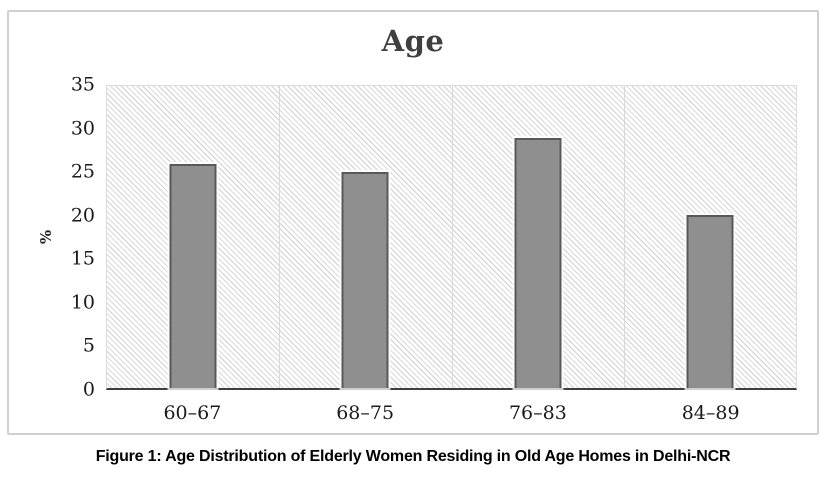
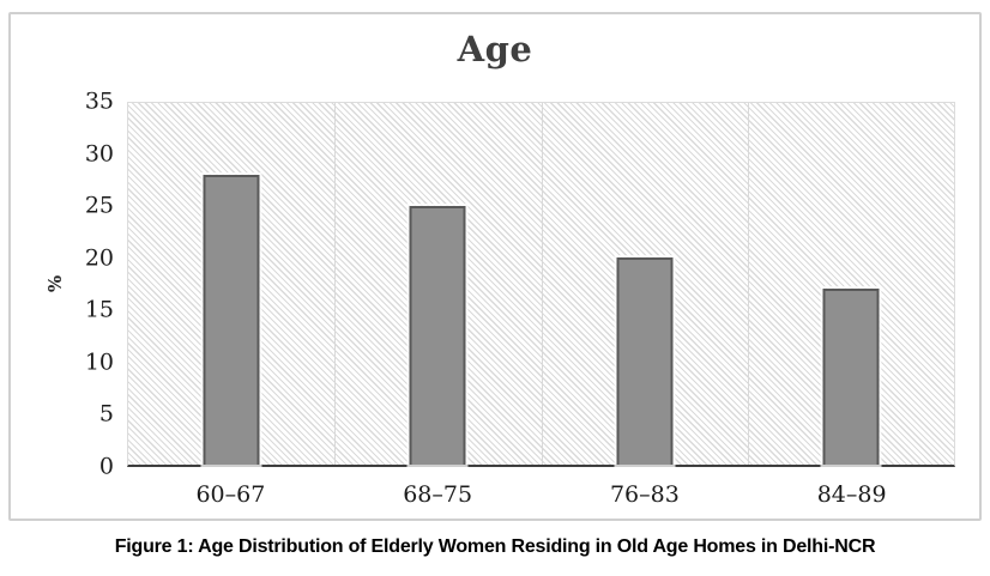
60–67: 26 -> 28
76–83: 29 -> 20
84–89: 20 -> 17
